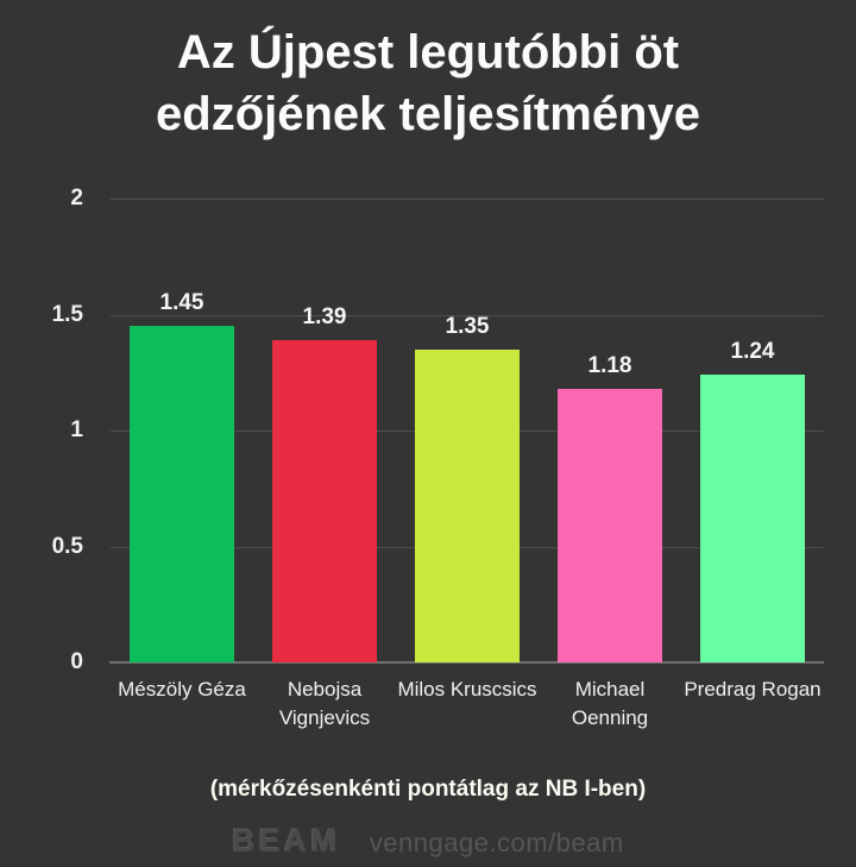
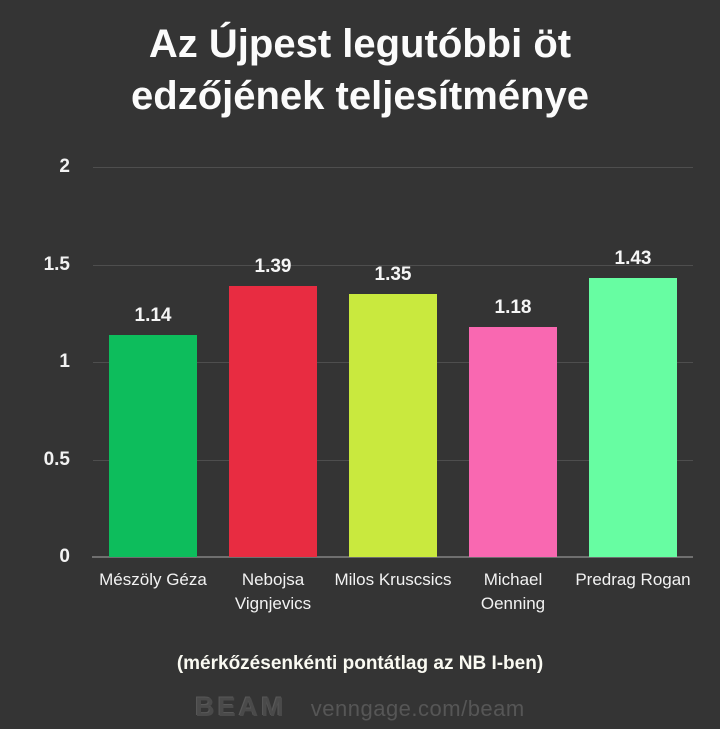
Mészöly Géza: 1.45 -> 1.14
Predrag Rogan: 1.24 -> 1.43
